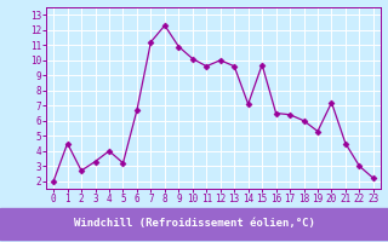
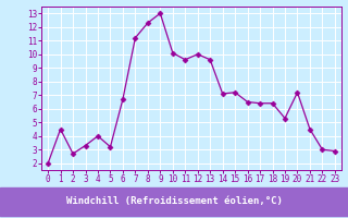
9: 10.9 -> 13.0
15: 9.7 -> 7.2
18: 6.0 -> 6.4
23: 2.2 -> 2.9
